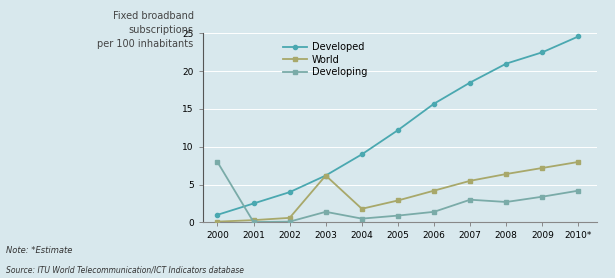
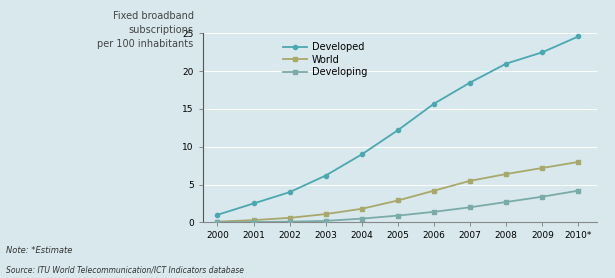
Developing/2000: 8.0 -> 0.0
World/2003: 6.2 -> 1.1
Developing/2003: 1.4 -> 0.2
Developing/2007: 3.0 -> 2.0
